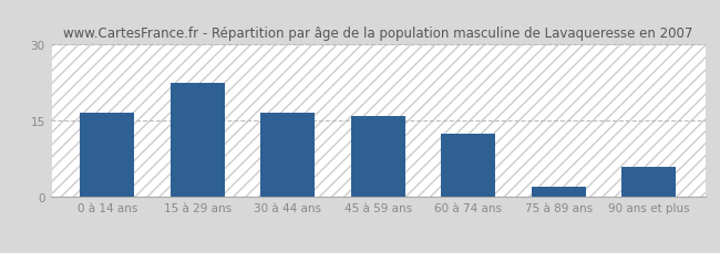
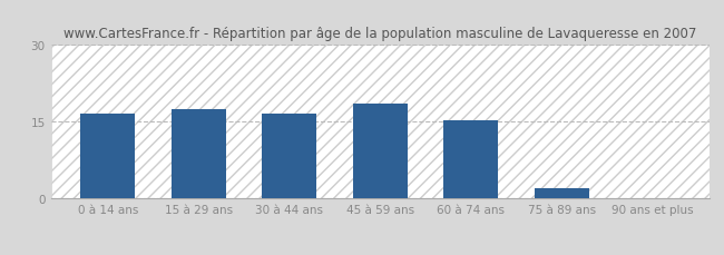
15 à 29 ans: 22.5 -> 17.5
45 à 59 ans: 16.0 -> 18.5
60 à 74 ans: 12.5 -> 15.4
90 ans et plus: 6.0 -> 0.1
